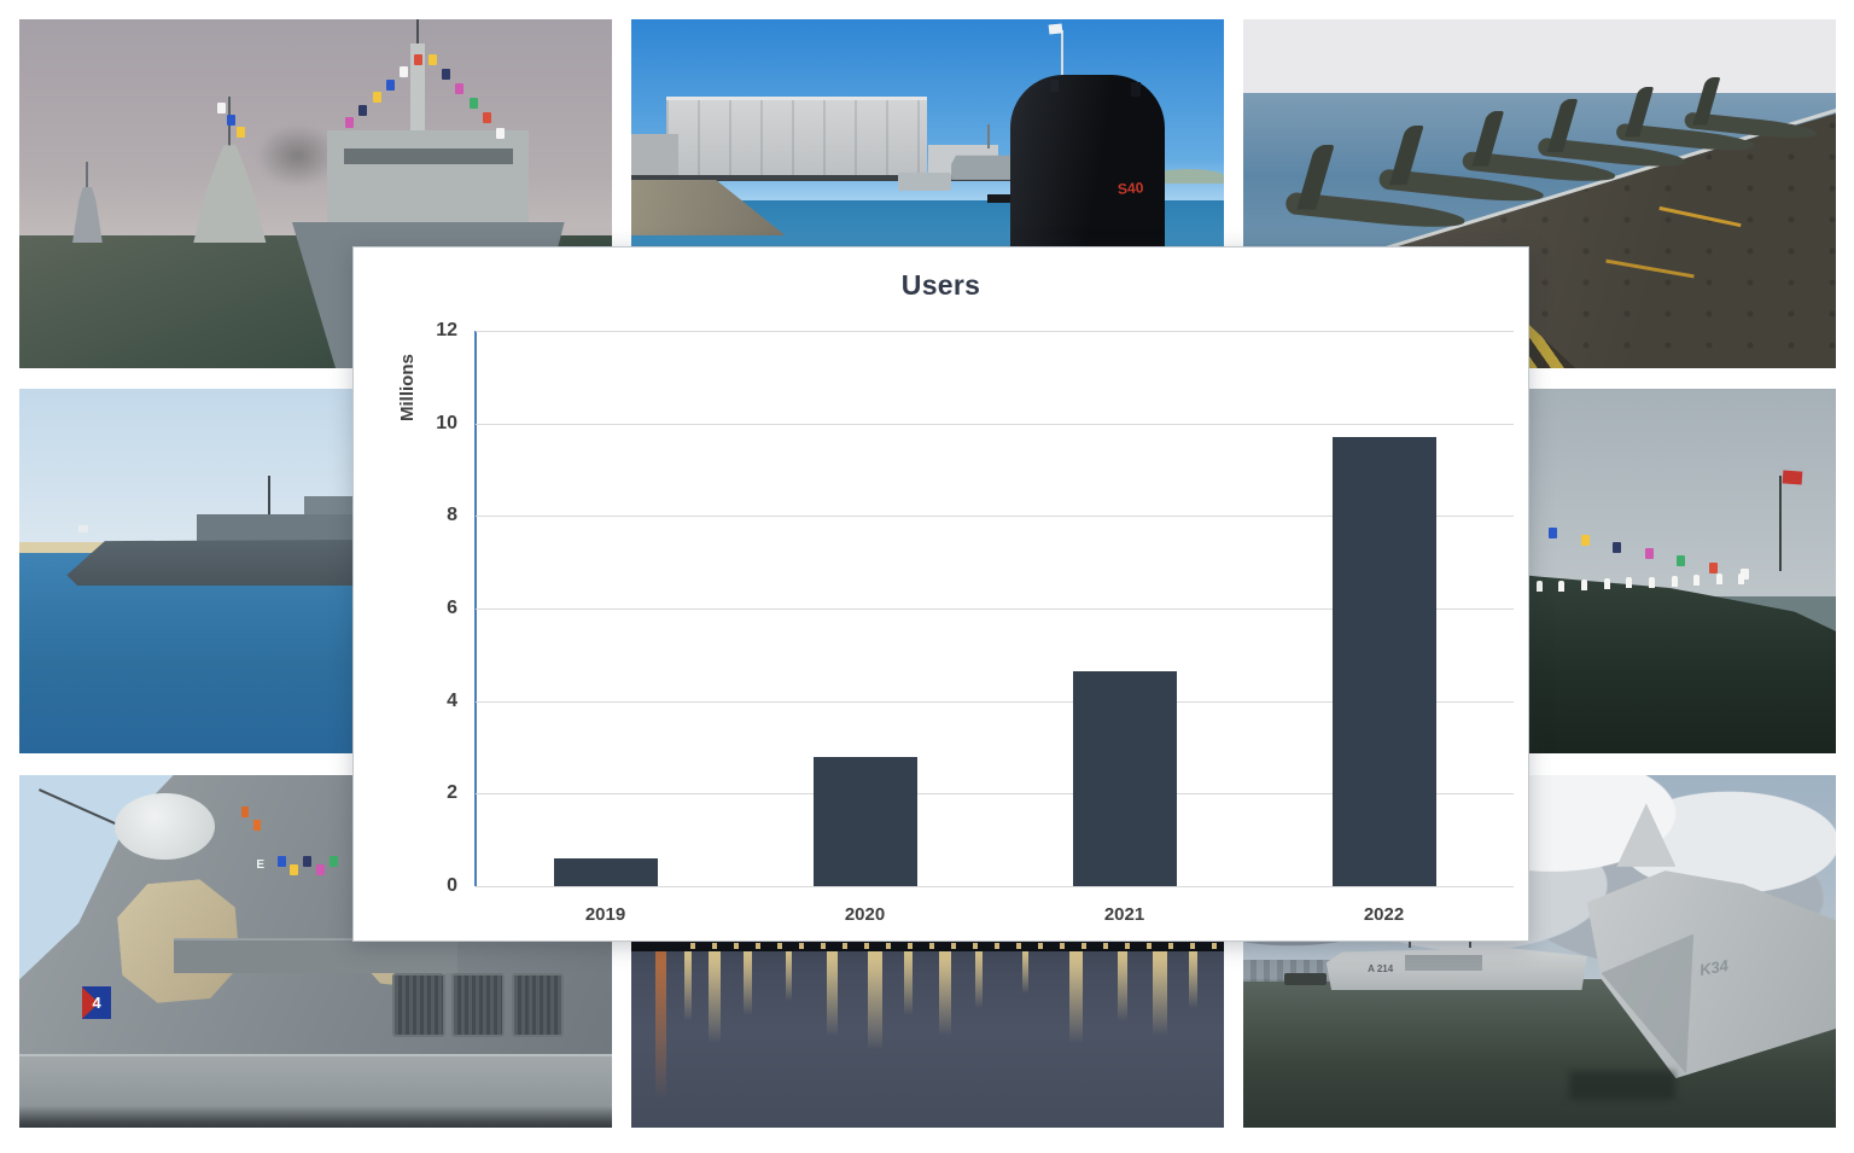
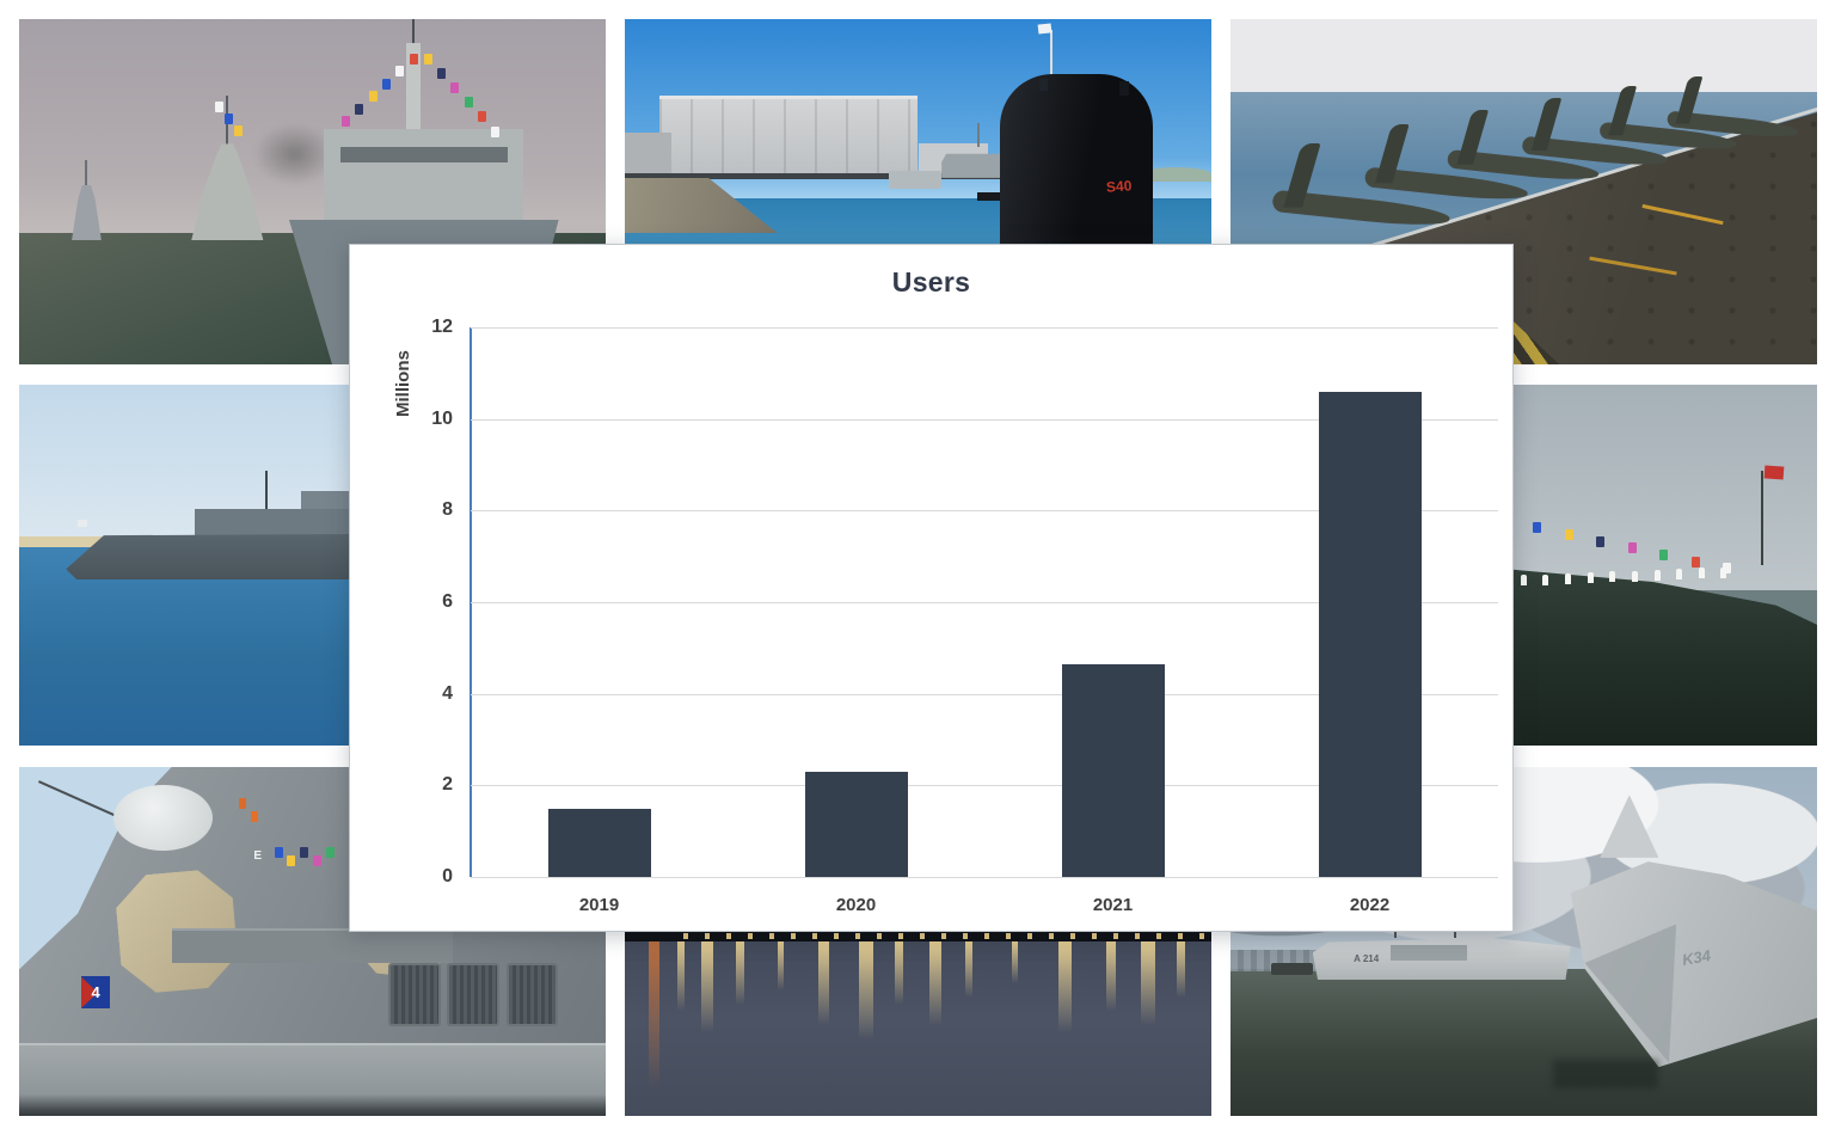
2019: 0.6 -> 1.5
2020: 2.8 -> 2.3
2022: 9.7 -> 10.6
